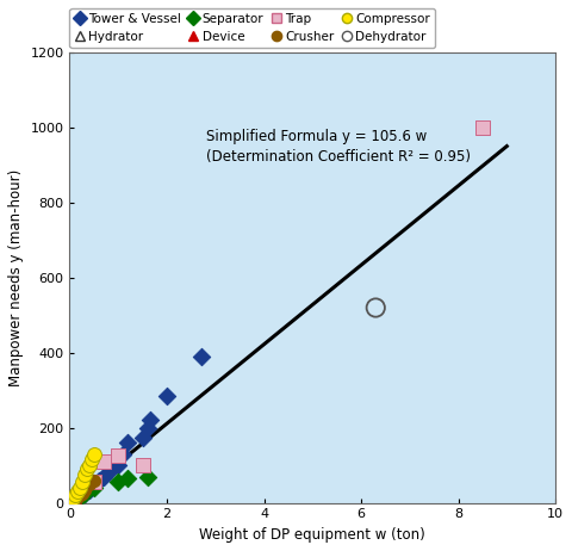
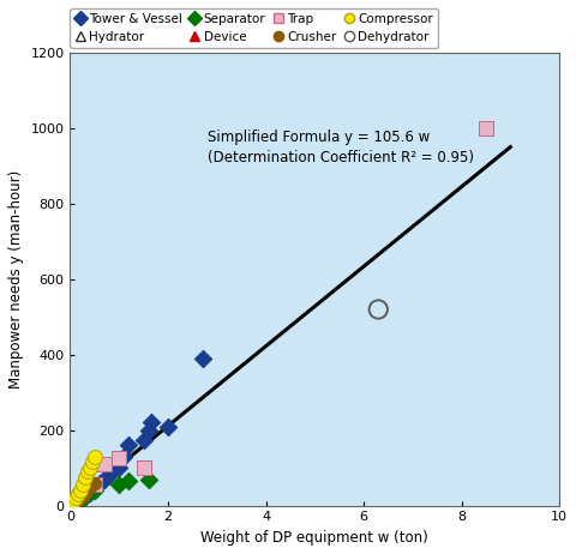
Tower & Vessel/2: 285 -> 210
